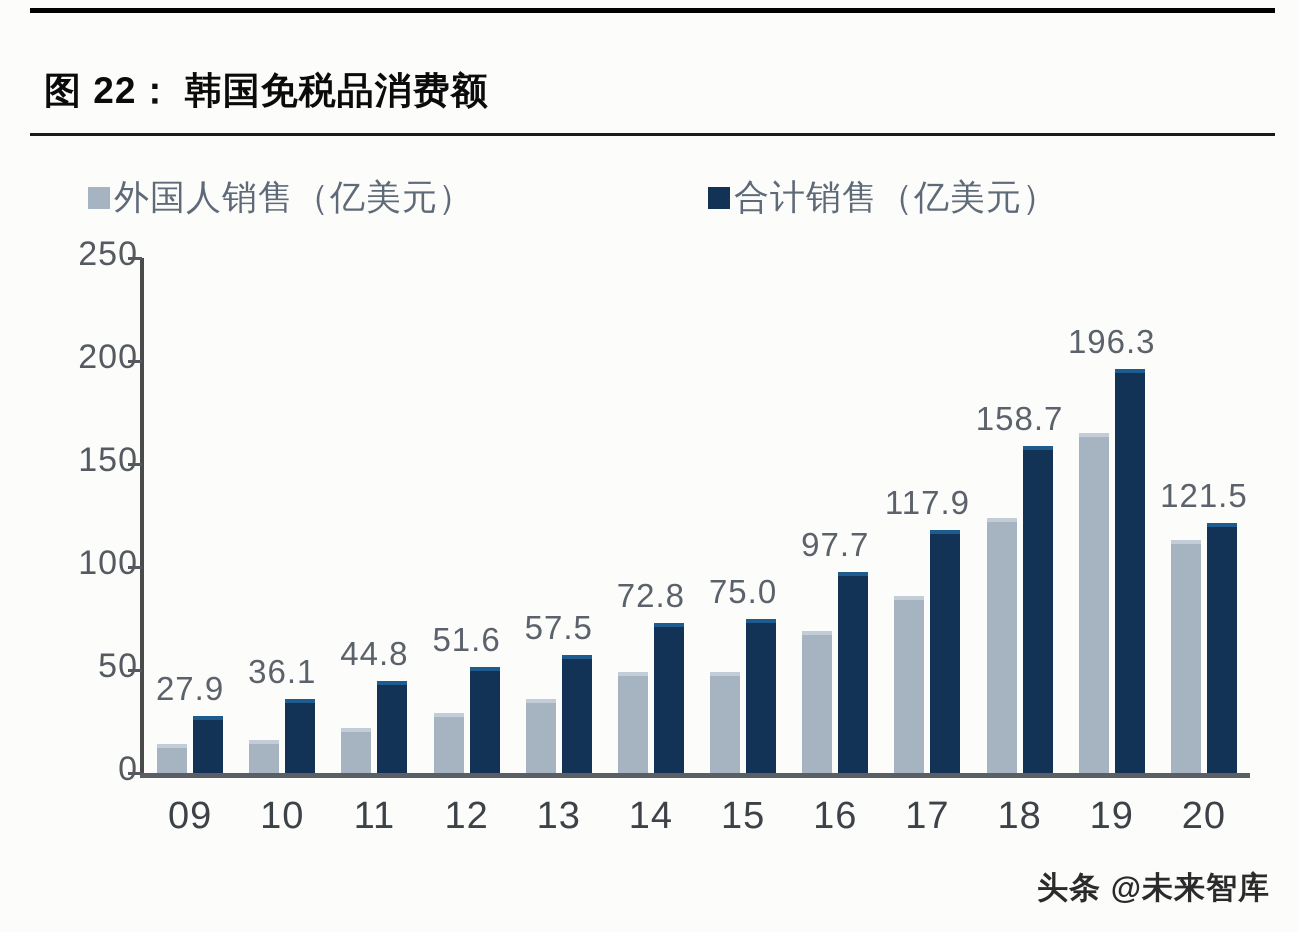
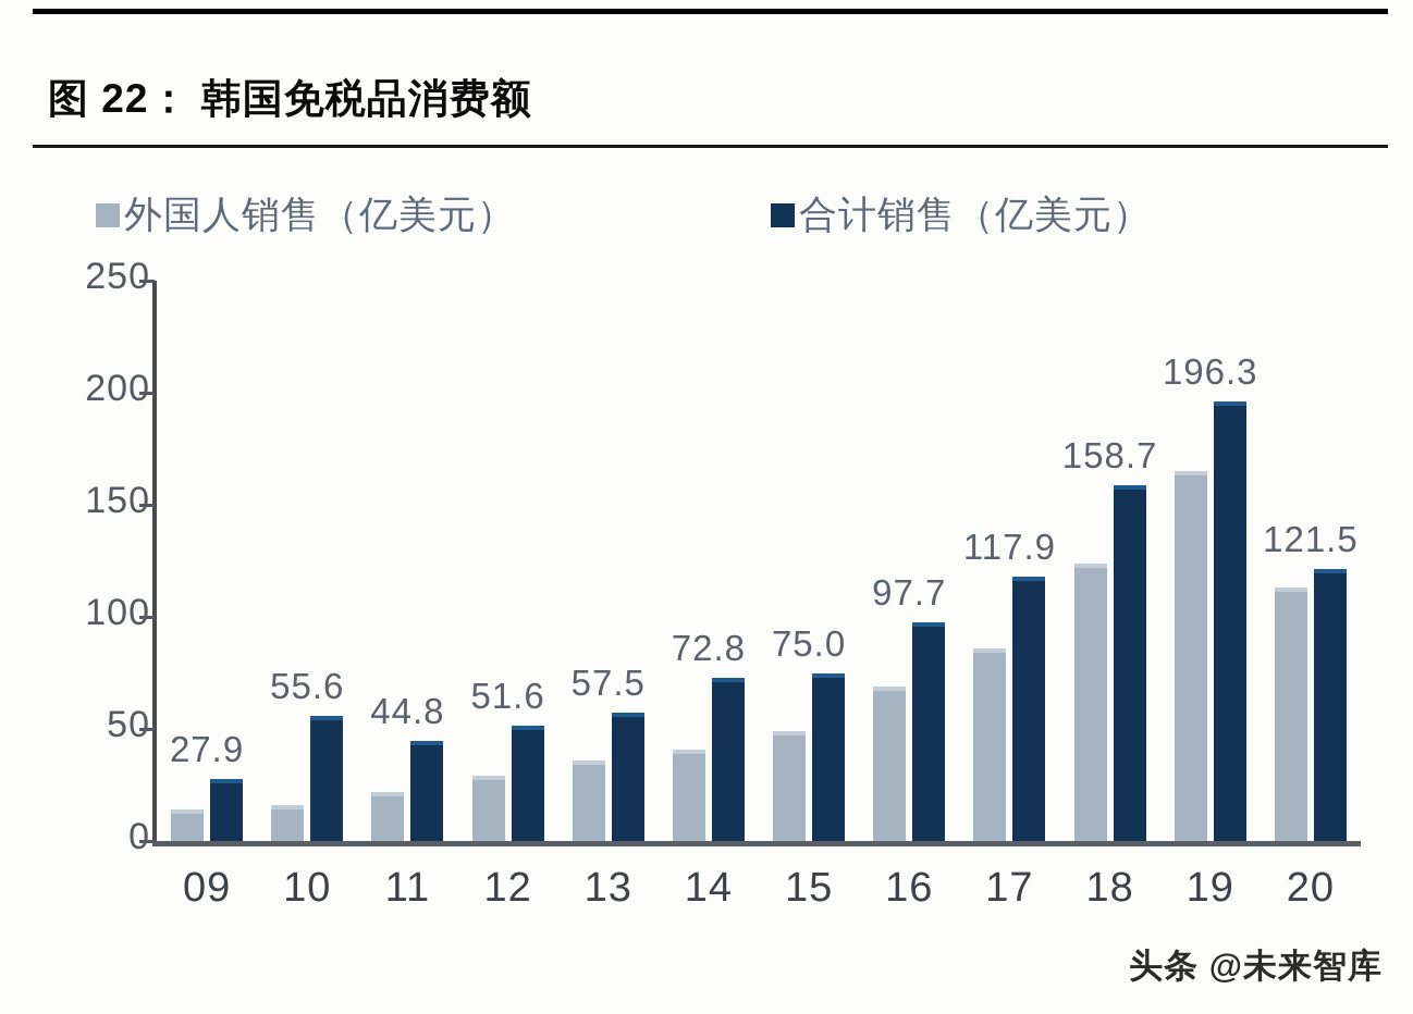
合计销售（亿美元）/10: 36.1 -> 55.6
外国人销售（亿美元）/14: 49 -> 41
